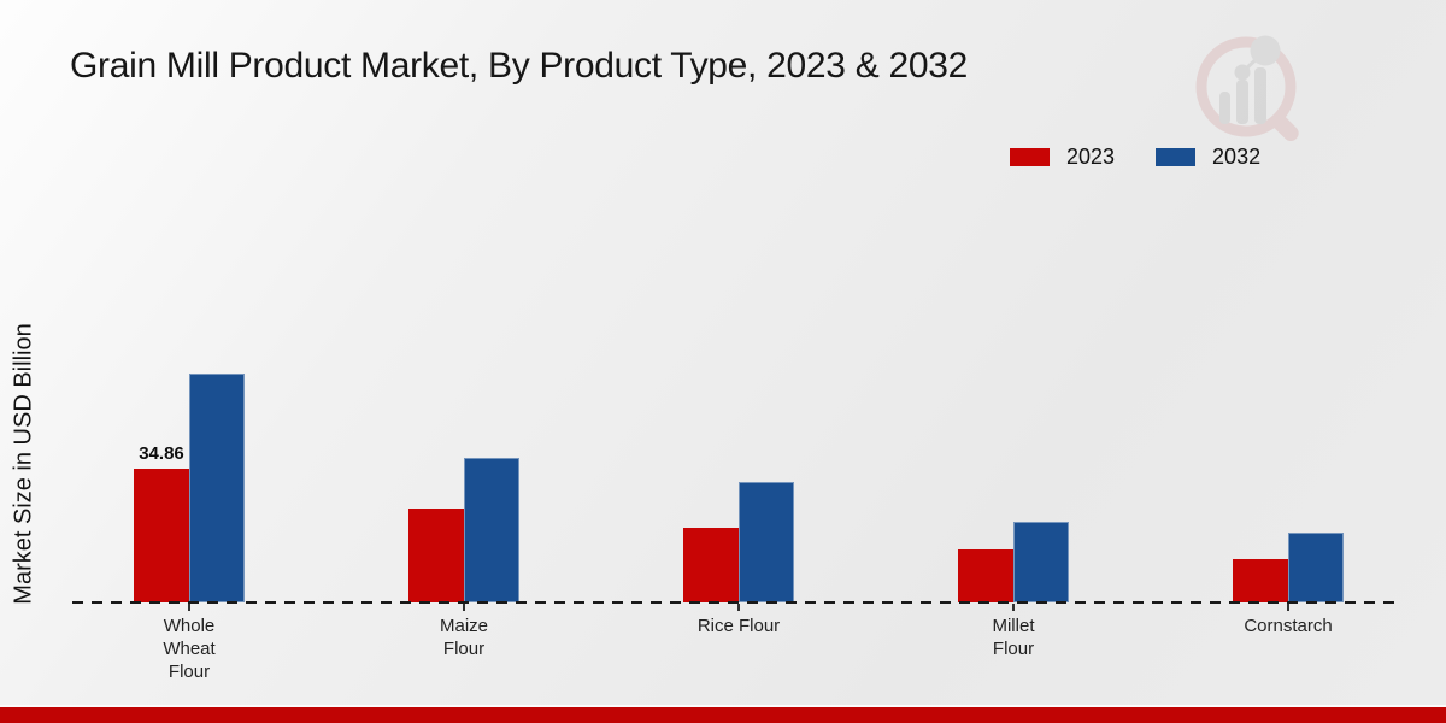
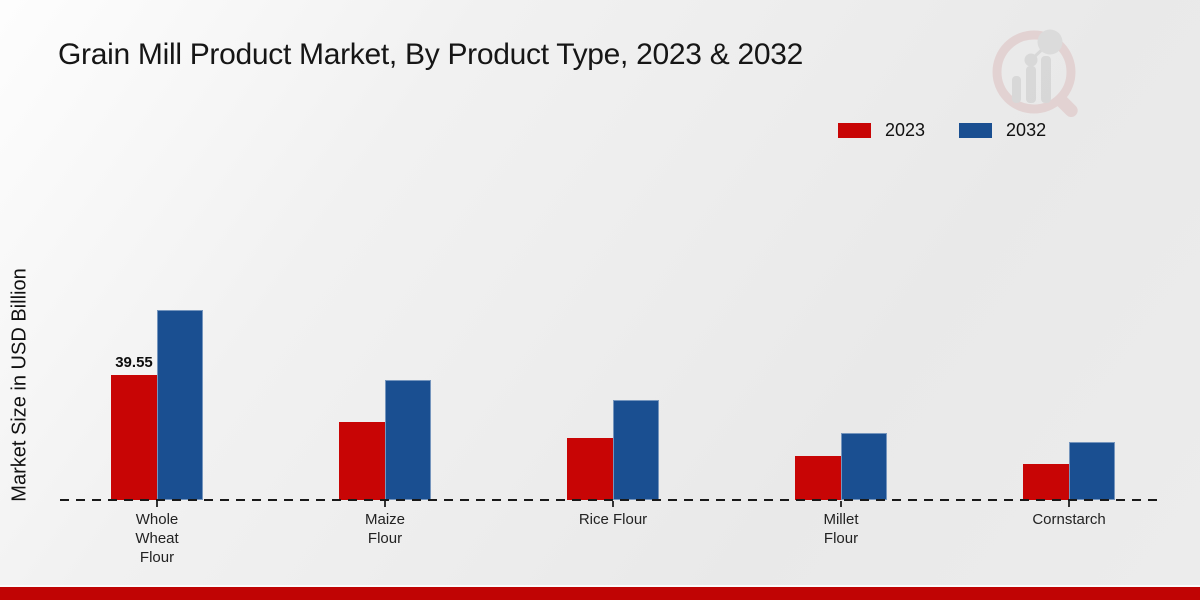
2023/Whole Wheat Flour: 34.86 -> 39.55
